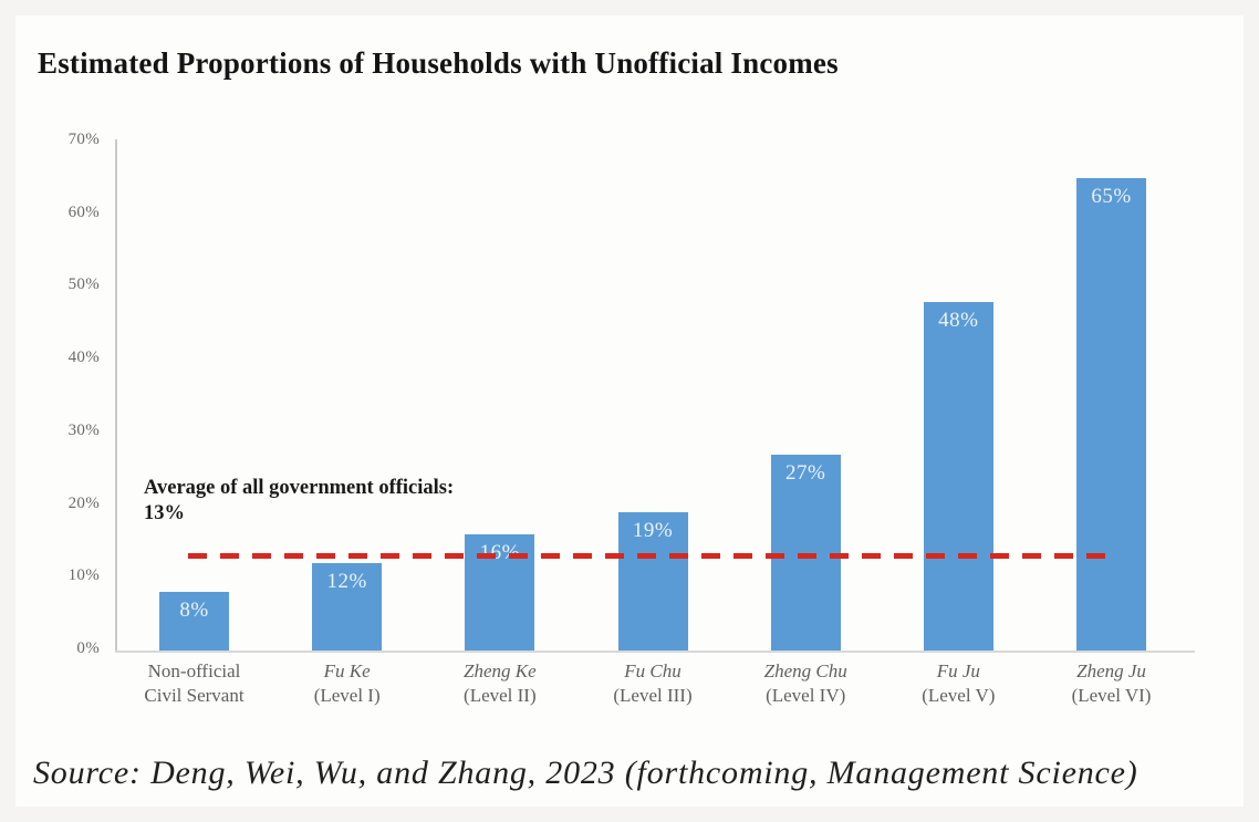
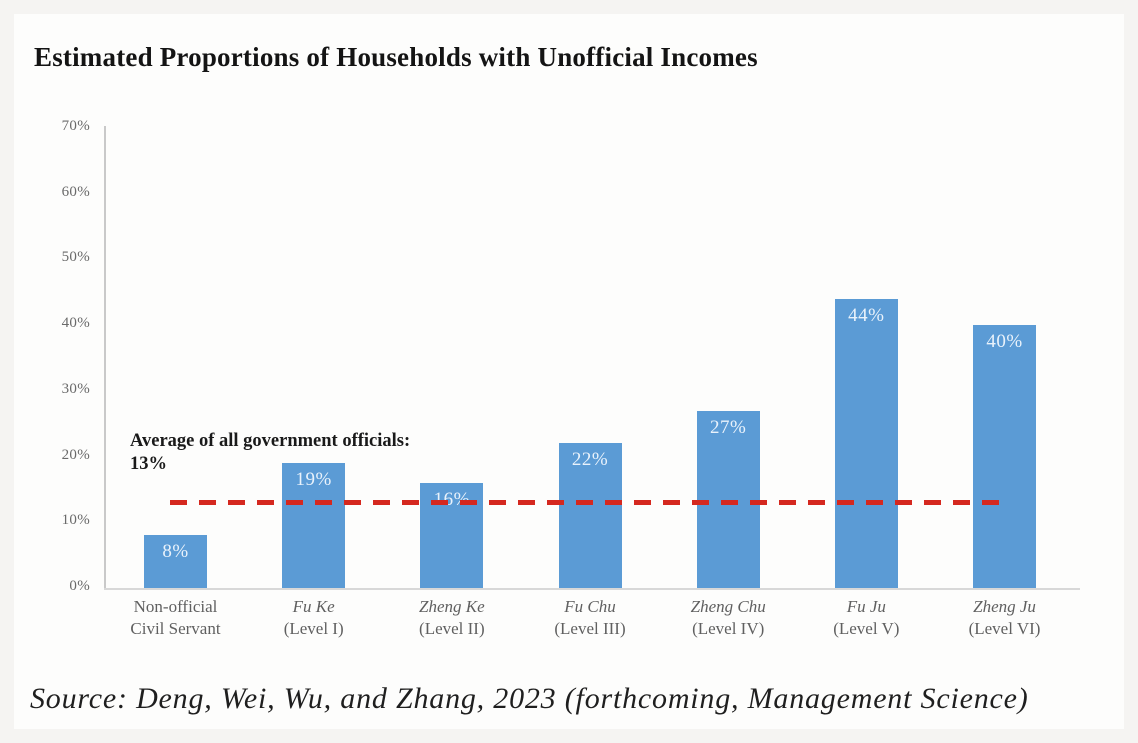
Fu Ke (Level I): 12% -> 19%
Fu Chu (Level III): 19% -> 22%
Fu Ju (Level V): 48% -> 44%
Zheng Ju (Level VI): 65% -> 40%
